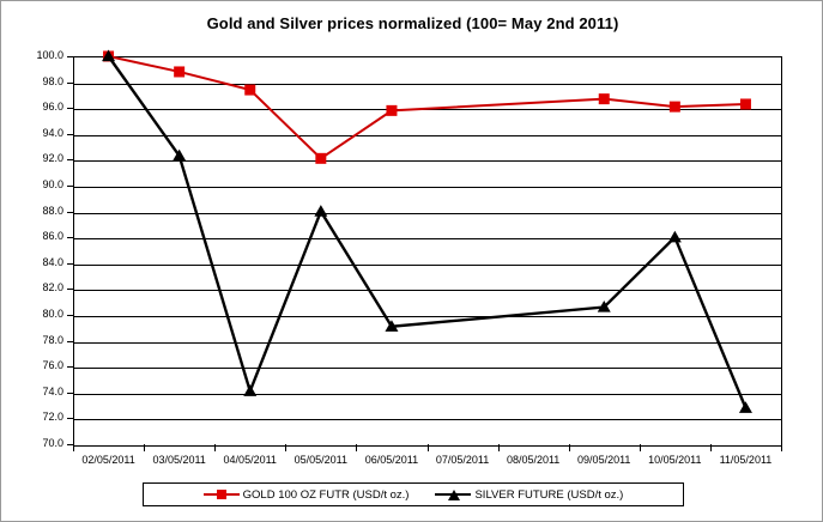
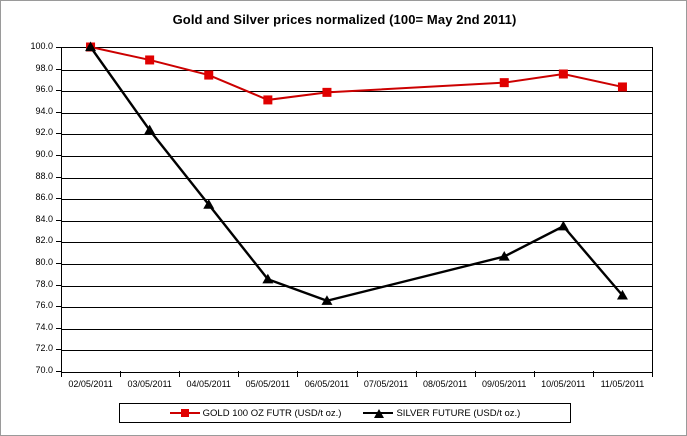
SILVER FUTURE (USD/t oz.)/04/05/2011: 74.1 -> 85.4
GOLD 100 OZ FUTR (USD/t oz.)/05/05/2011: 92.1 -> 95.1
SILVER FUTURE (USD/t oz.)/05/05/2011: 88.0 -> 78.5
SILVER FUTURE (USD/t oz.)/06/05/2011: 79.1 -> 76.5
GOLD 100 OZ FUTR (USD/t oz.)/10/05/2011: 96.1 -> 97.5
SILVER FUTURE (USD/t oz.)/10/05/2011: 86.0 -> 83.4
SILVER FUTURE (USD/t oz.)/11/05/2011: 72.8 -> 77.0
